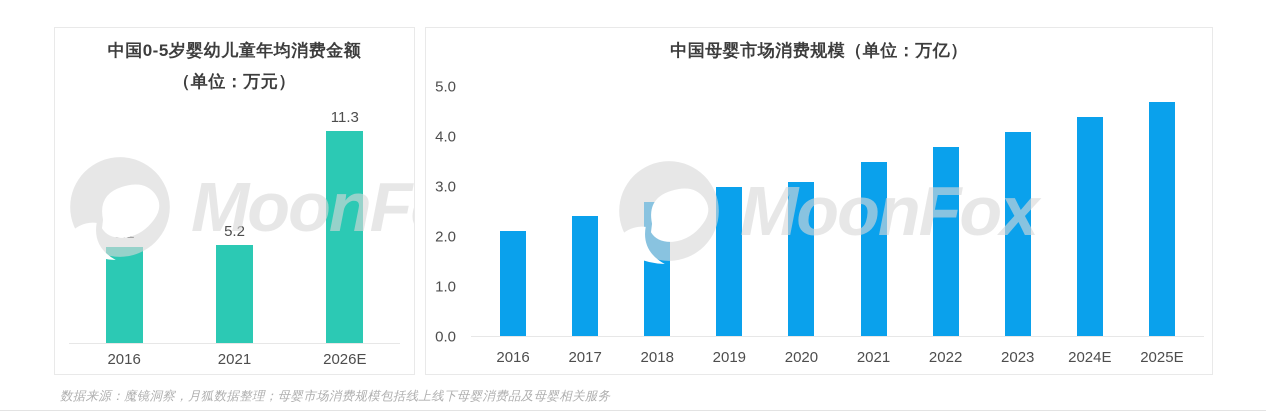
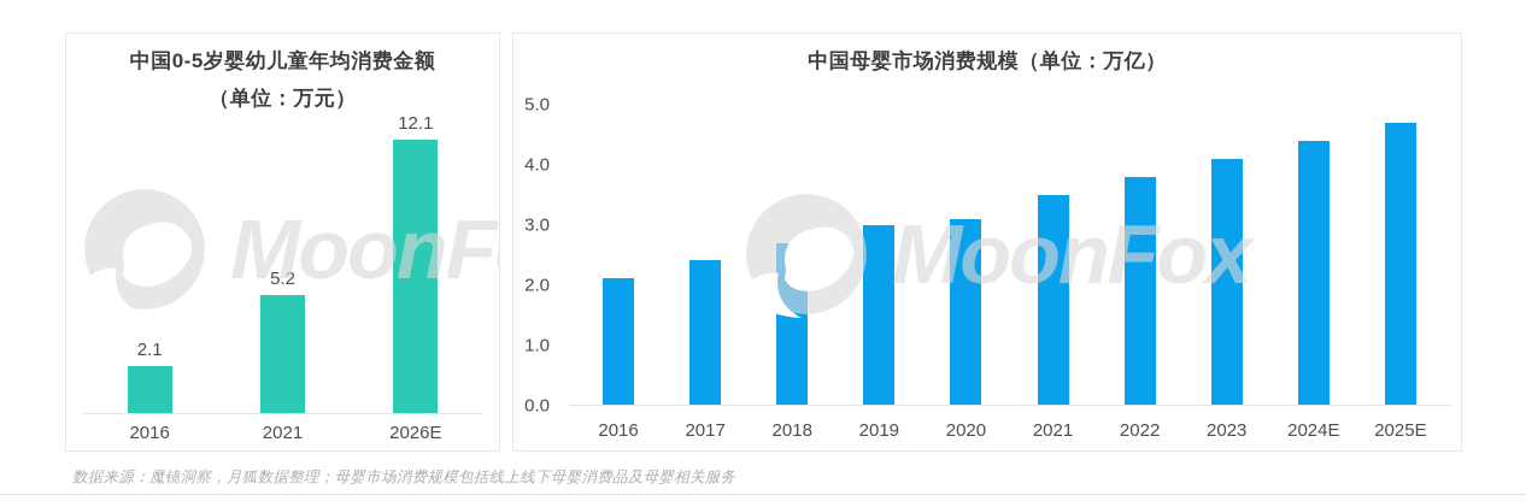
中国0-5岁婴幼儿童年均消费金额/2016: 5.1 -> 2.1
中国0-5岁婴幼儿童年均消费金额/2026E: 11.3 -> 12.1
